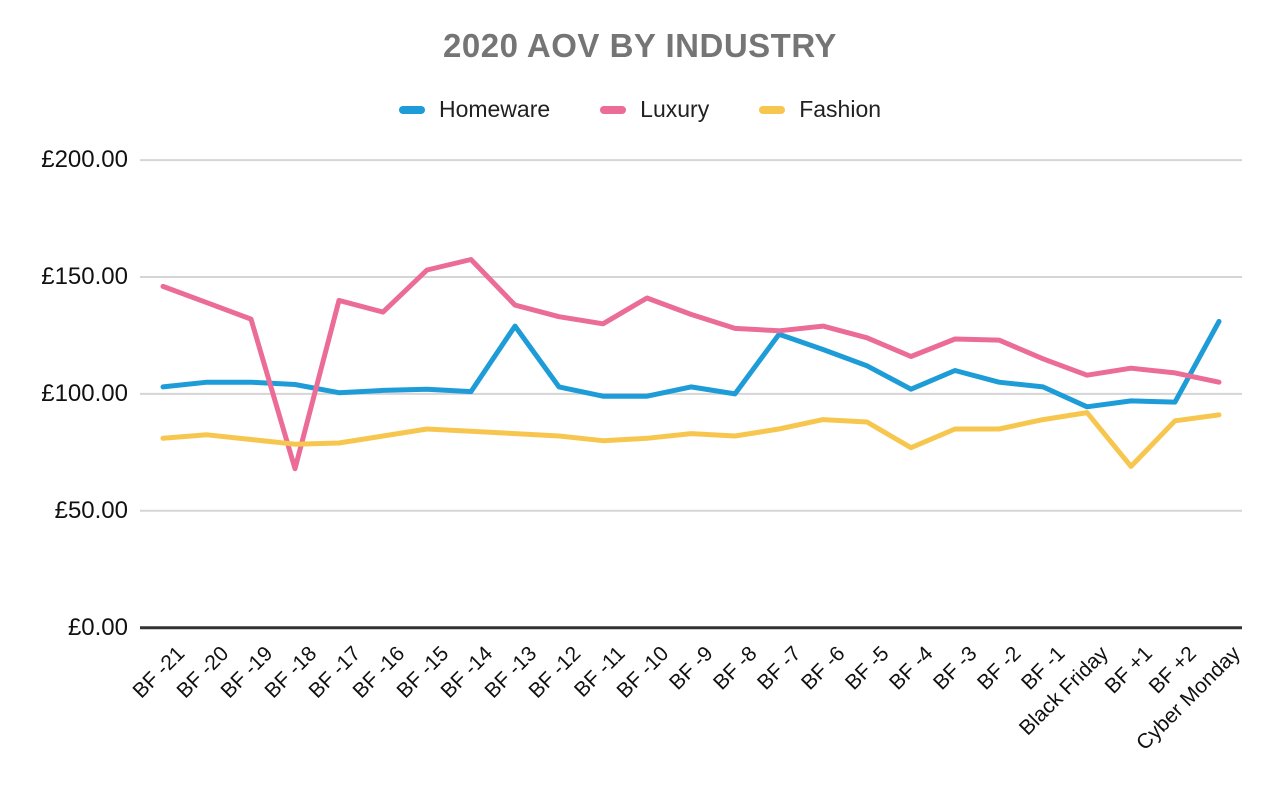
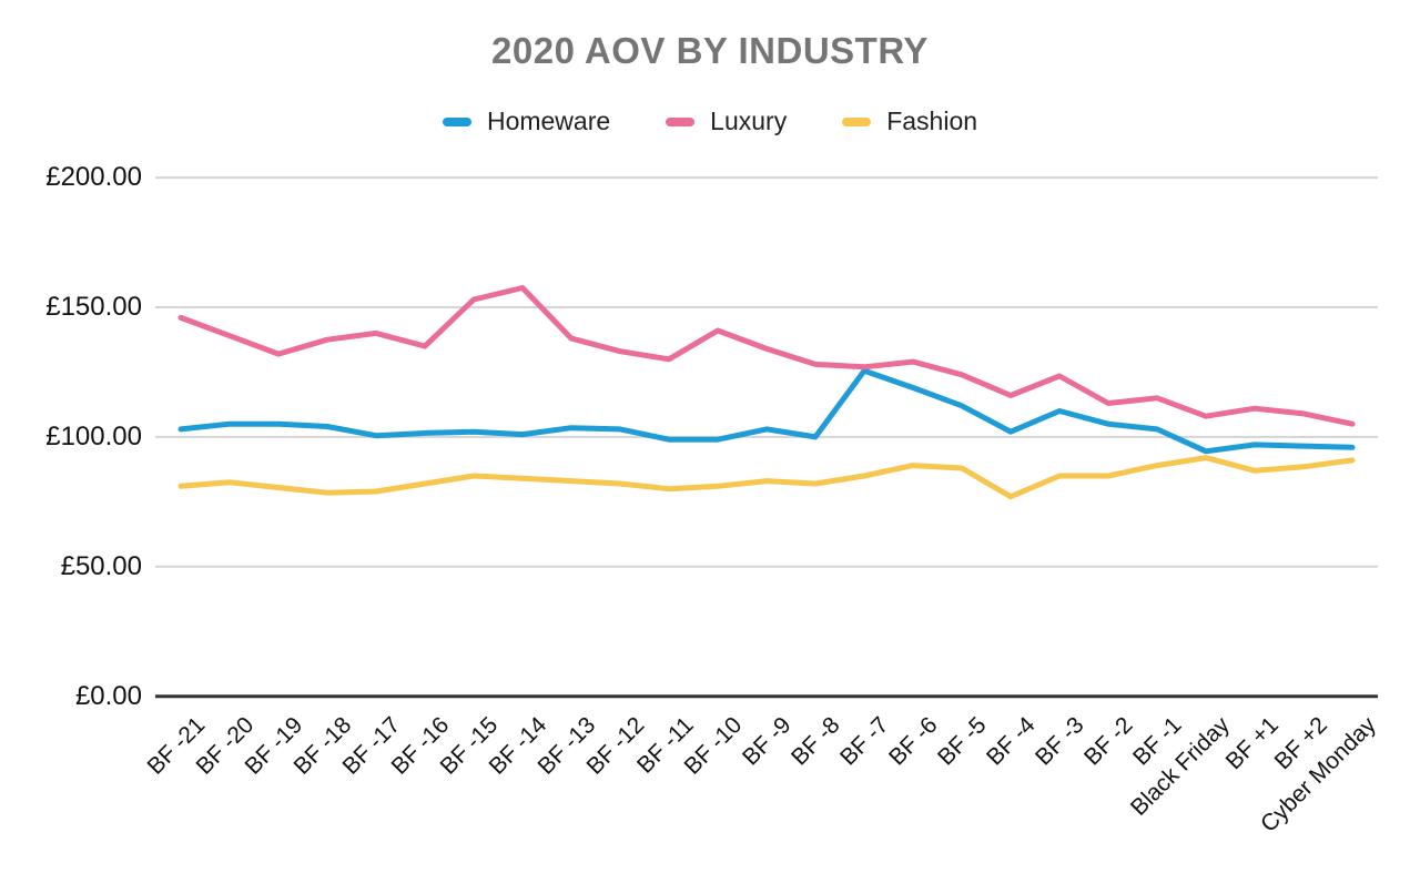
Luxury/BF -18: £68 -> £138
Homeware/BF -13: £129 -> £104
Luxury/BF -2: £123 -> £113
Fashion/BF +1: £69 -> £87
Homeware/Cyber Monday: £131 -> £96
